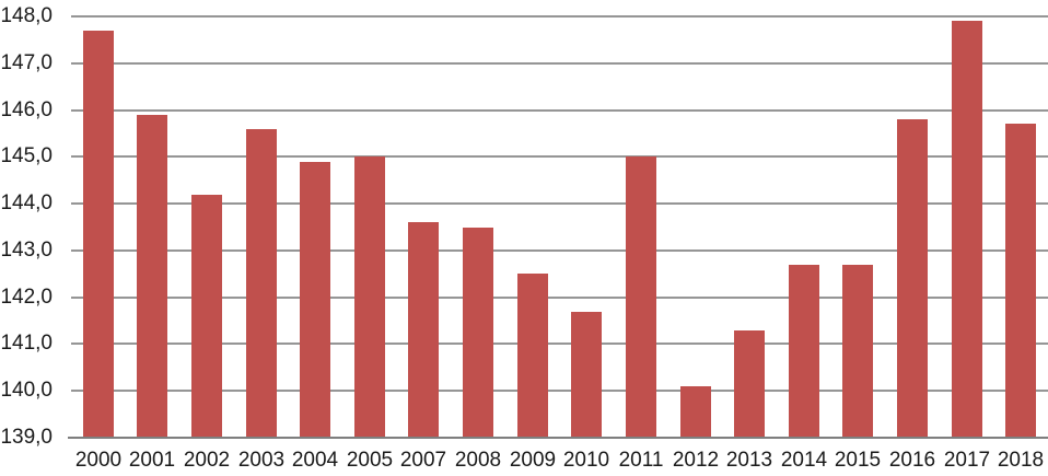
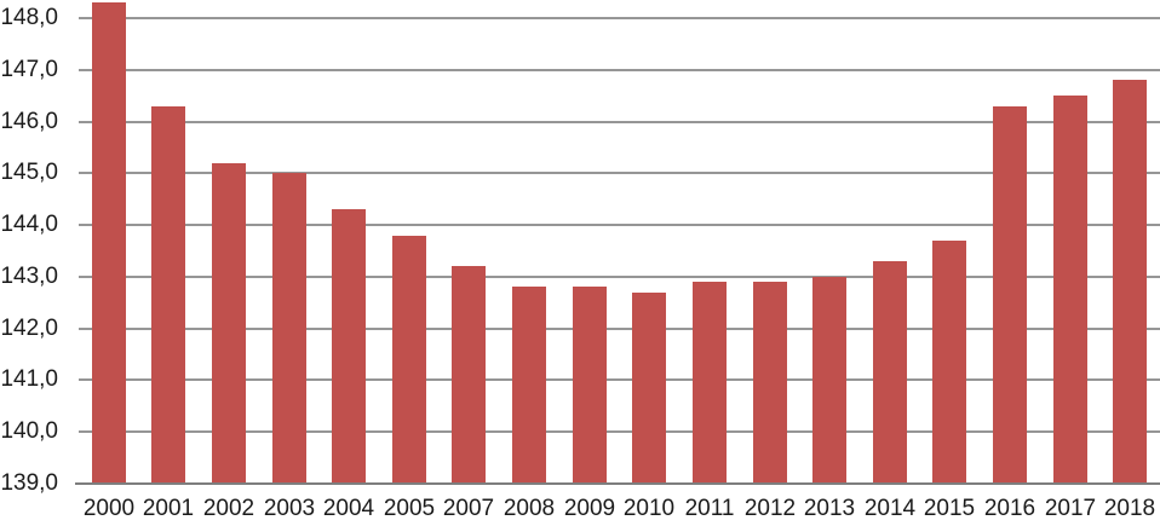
2000: 147,7 -> 148,3
2001: 145,9 -> 146,3
2002: 144,2 -> 145,2
2003: 145,6 -> 145,0
2004: 144,9 -> 144,3
2005: 145,0 -> 143,8
2007: 143,6 -> 143,2
2008: 143,5 -> 142,8
2009: 142,5 -> 142,8
2010: 141,7 -> 142,7
2011: 145,0 -> 142,9
2012: 140,1 -> 142,9
2013: 141,3 -> 143,0
2014: 142,7 -> 143,3
2015: 142,7 -> 143,7
2016: 145,8 -> 146,3
2017: 147,9 -> 146,5
2018: 145,7 -> 146,8
